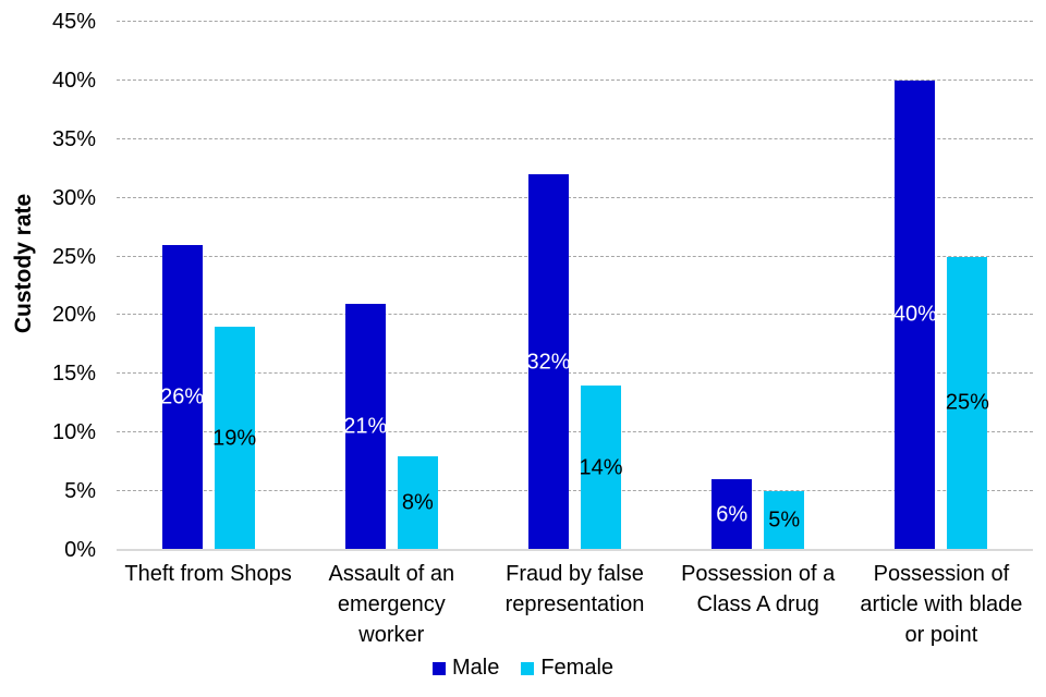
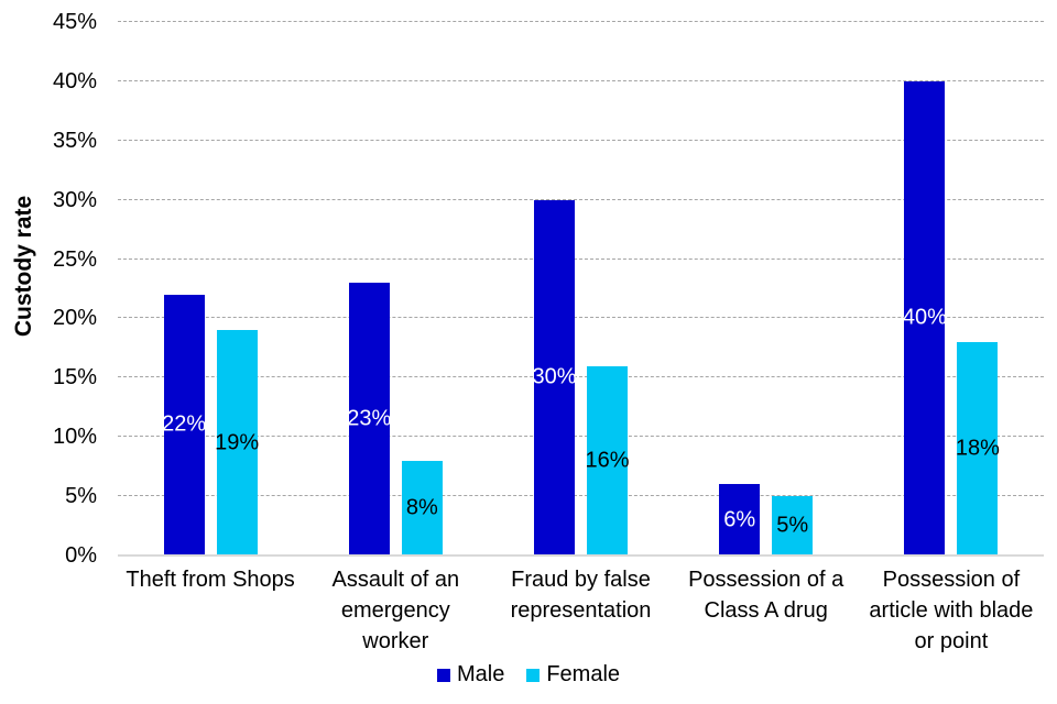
Male/Theft from Shops: 26% -> 22%
Male/Assault of an emergency worker: 21% -> 23%
Male/Fraud by false representation: 32% -> 30%
Female/Fraud by false representation: 14% -> 16%
Female/Possession of article with blade or point: 25% -> 18%
